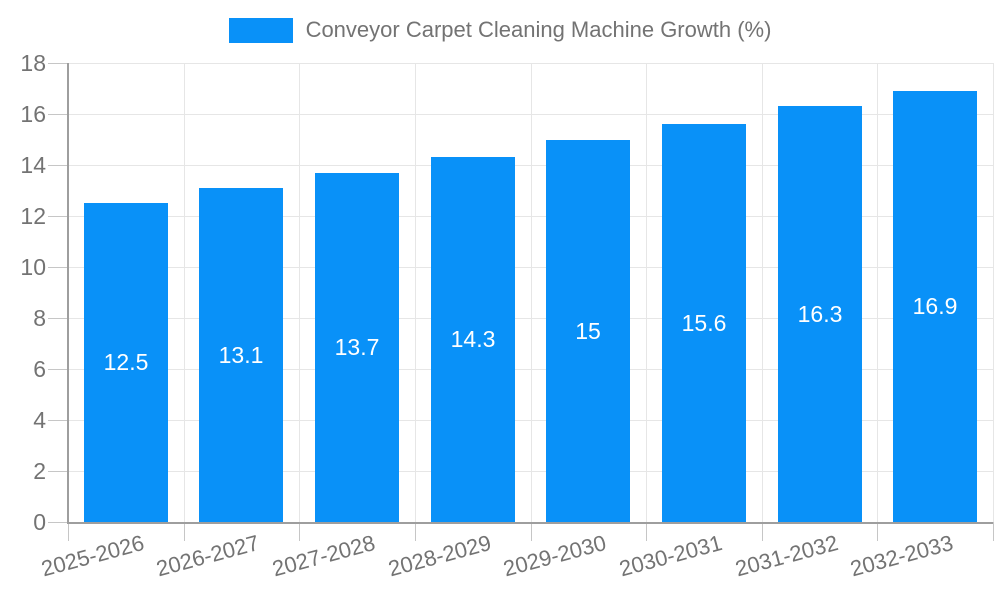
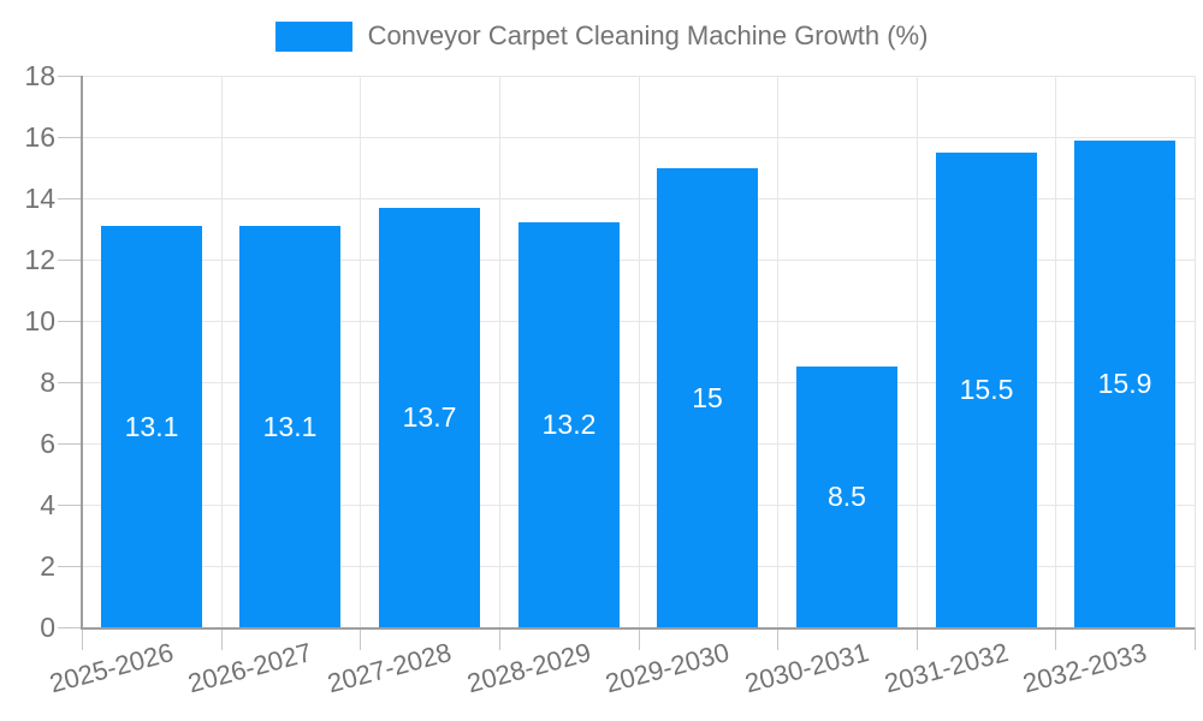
2025-2026: 12.5 -> 13.1
2028-2029: 14.3 -> 13.2
2030-2031: 15.6 -> 8.5
2031-2032: 16.3 -> 15.5
2032-2033: 16.9 -> 15.9
